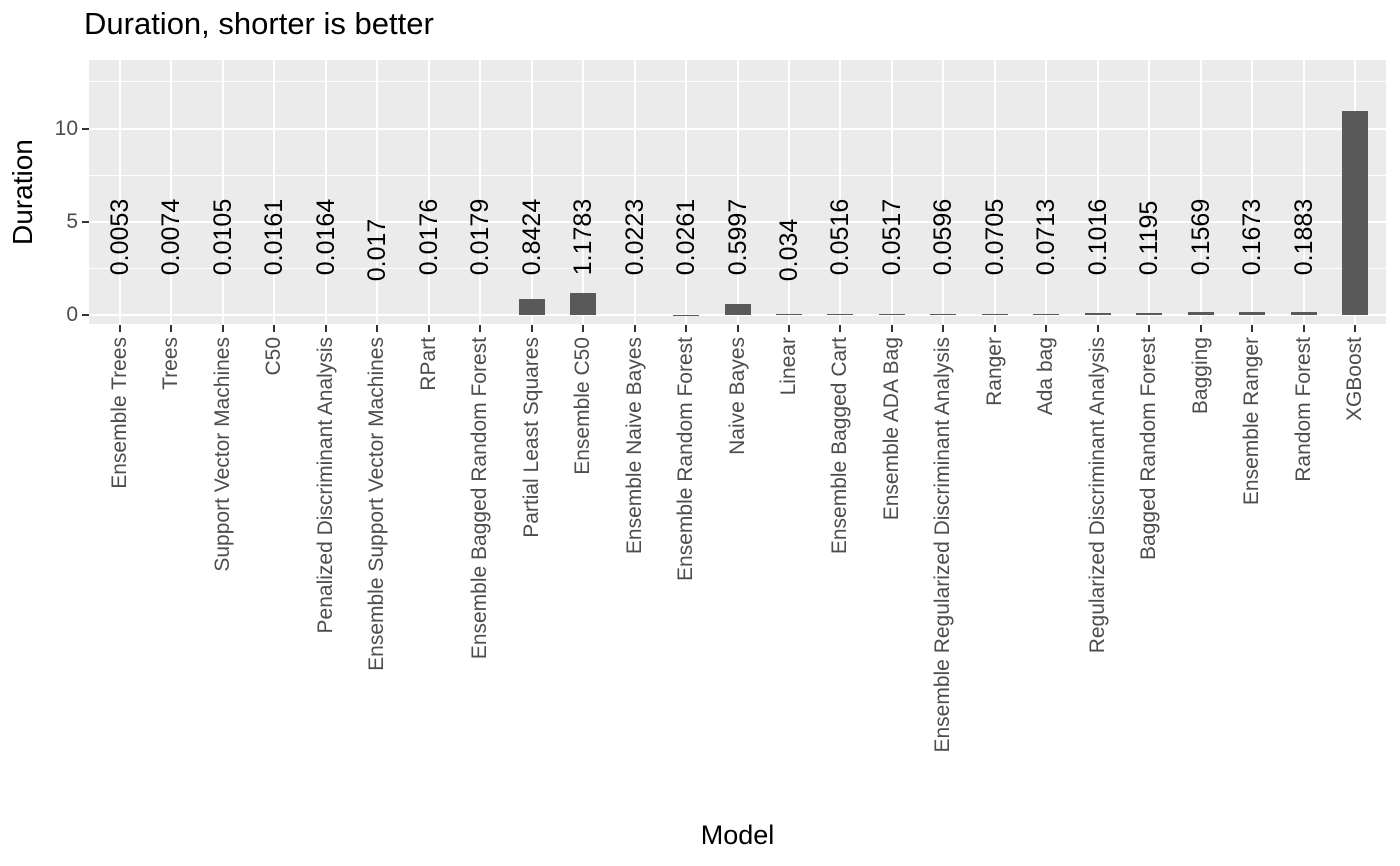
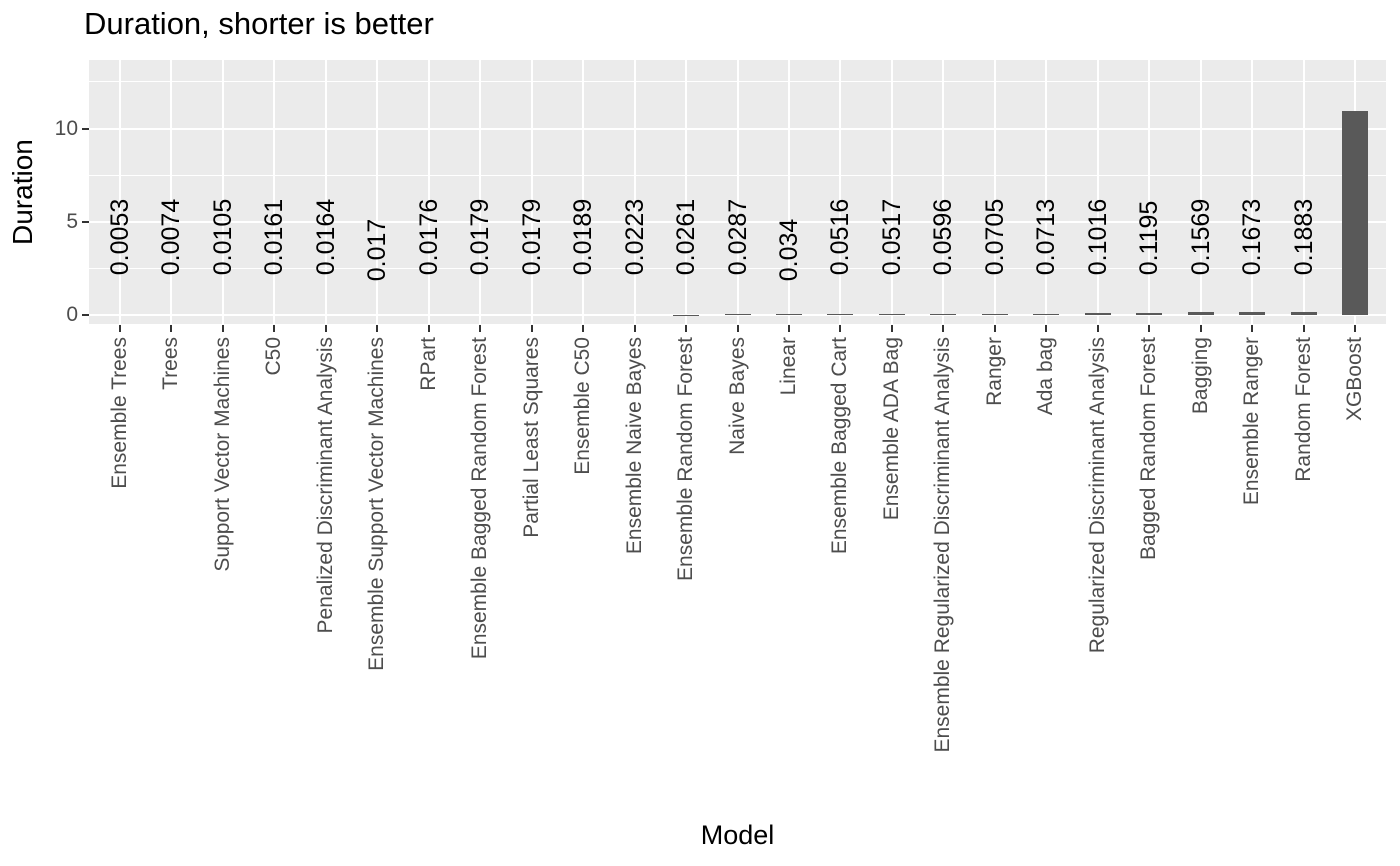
Partial Least Squares: 0.8424 -> 0.0179
Ensemble C50: 1.1783 -> 0.0189
Naive Bayes: 0.5997 -> 0.0287
